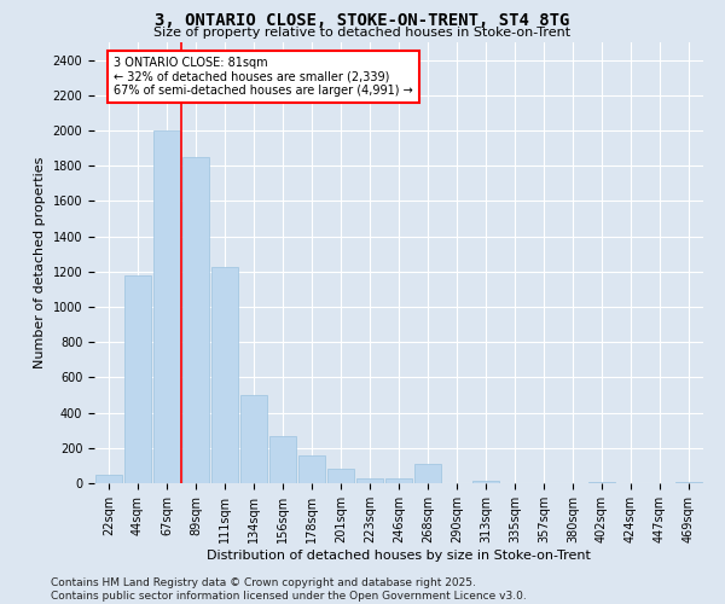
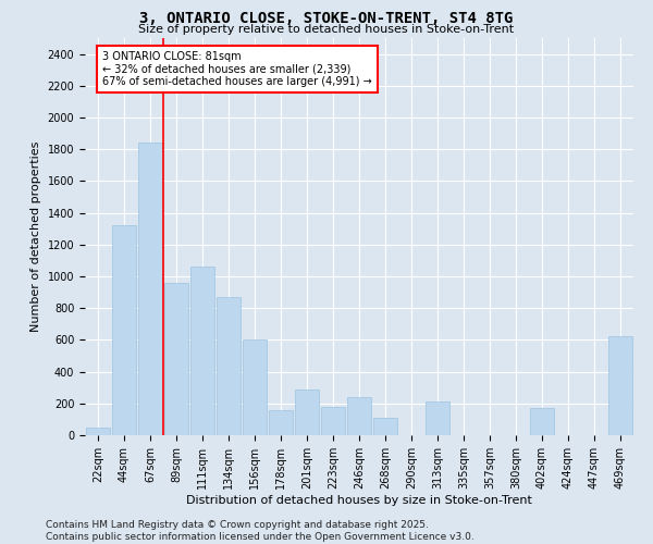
44sqm: 1180 -> 1320
67sqm: 2000 -> 1840
89sqm: 1850 -> 960
111sqm: 1220 -> 1060
134sqm: 500 -> 870
156sqm: 260 -> 600
201sqm: 80 -> 290
223sqm: 30 -> 180
246sqm: 20 -> 240
313sqm: 20 -> 210
402sqm: 10 -> 170
469sqm: 0 -> 620
